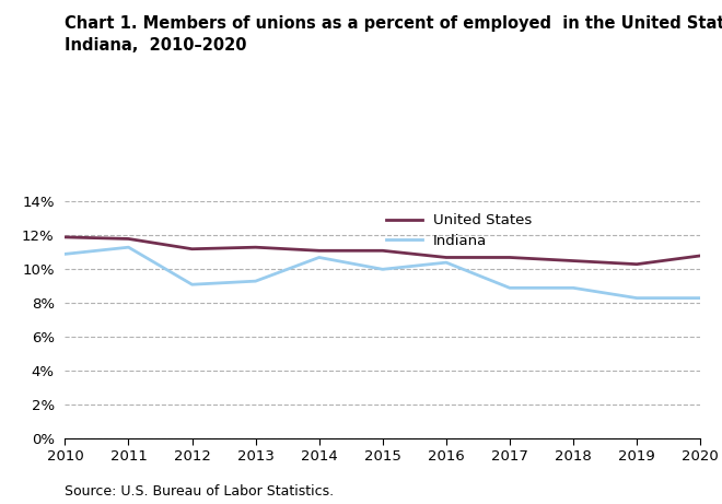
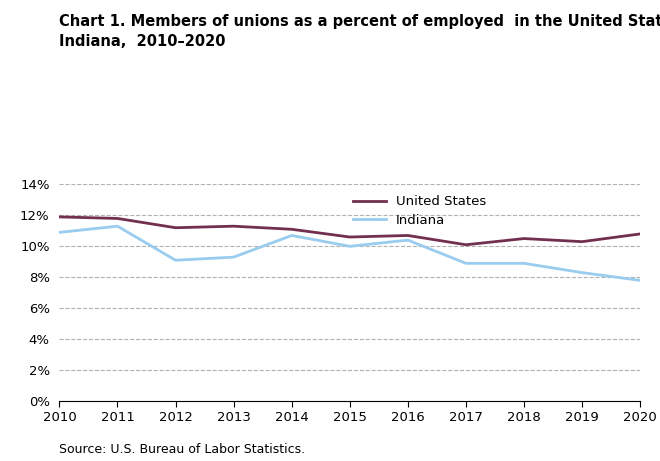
United States/2015: 11.1% -> 10.6%
United States/2017: 10.7% -> 10.1%
Indiana/2020: 8.3% -> 7.8%
